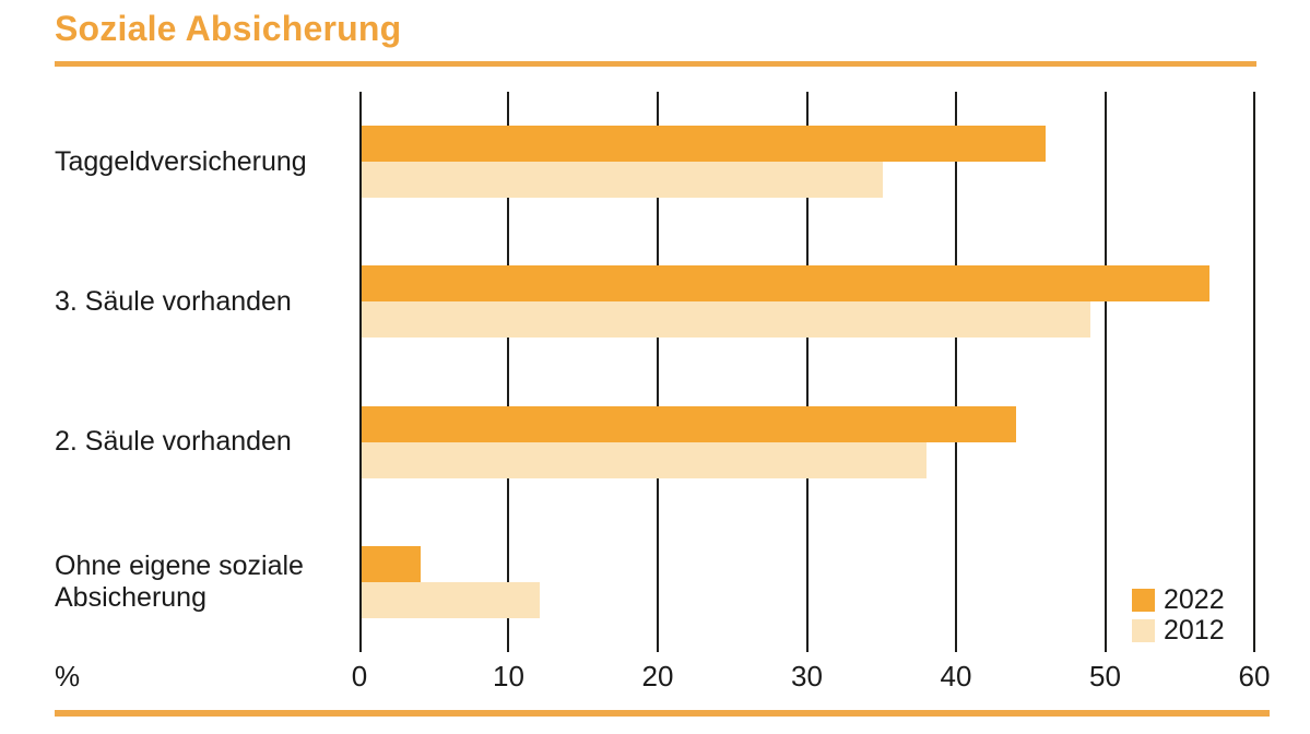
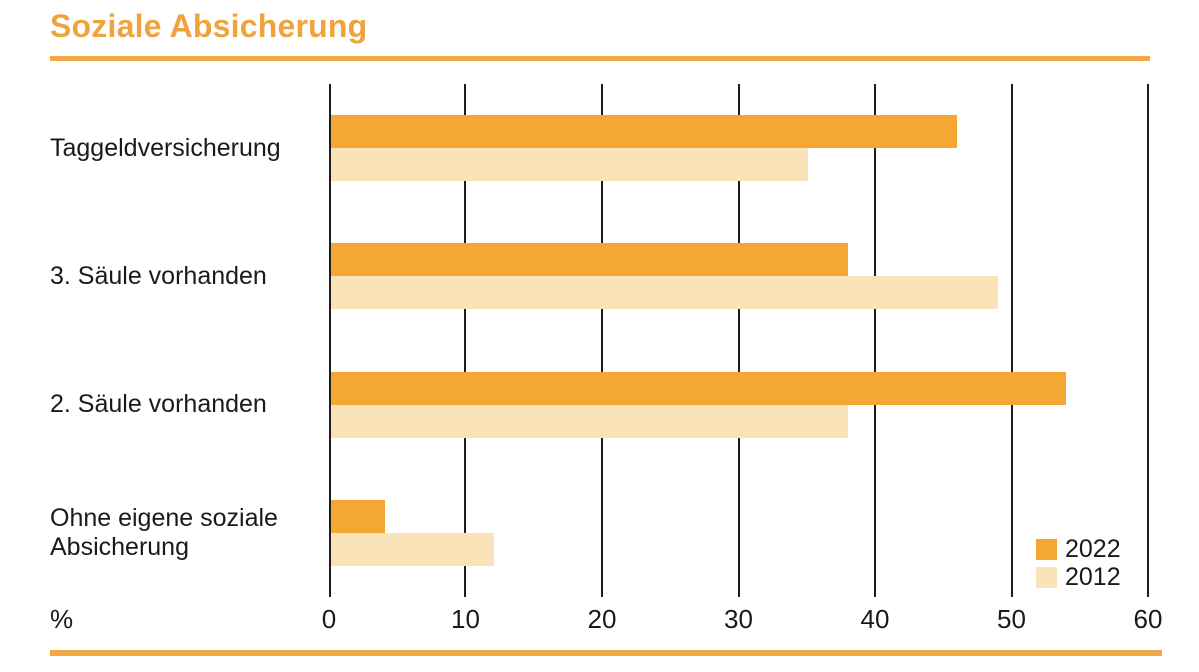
2022/3. Säule vorhanden: 57 -> 38
2022/2. Säule vorhanden: 44 -> 54
